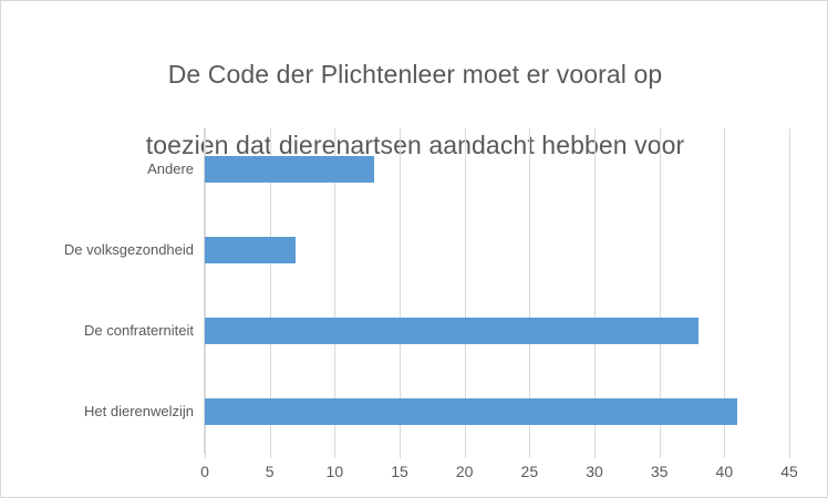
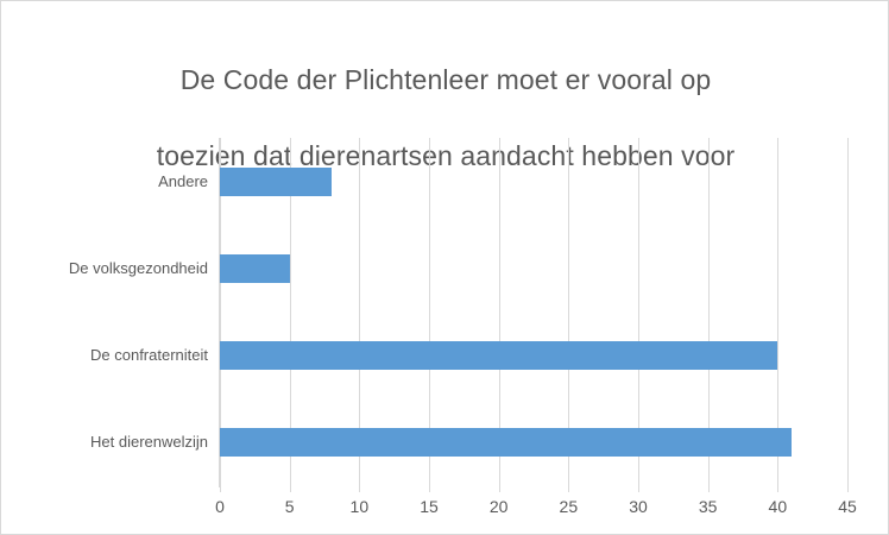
De confraterniteit: 38 -> 40
De volksgezondheid: 7 -> 5
Andere: 13 -> 8
